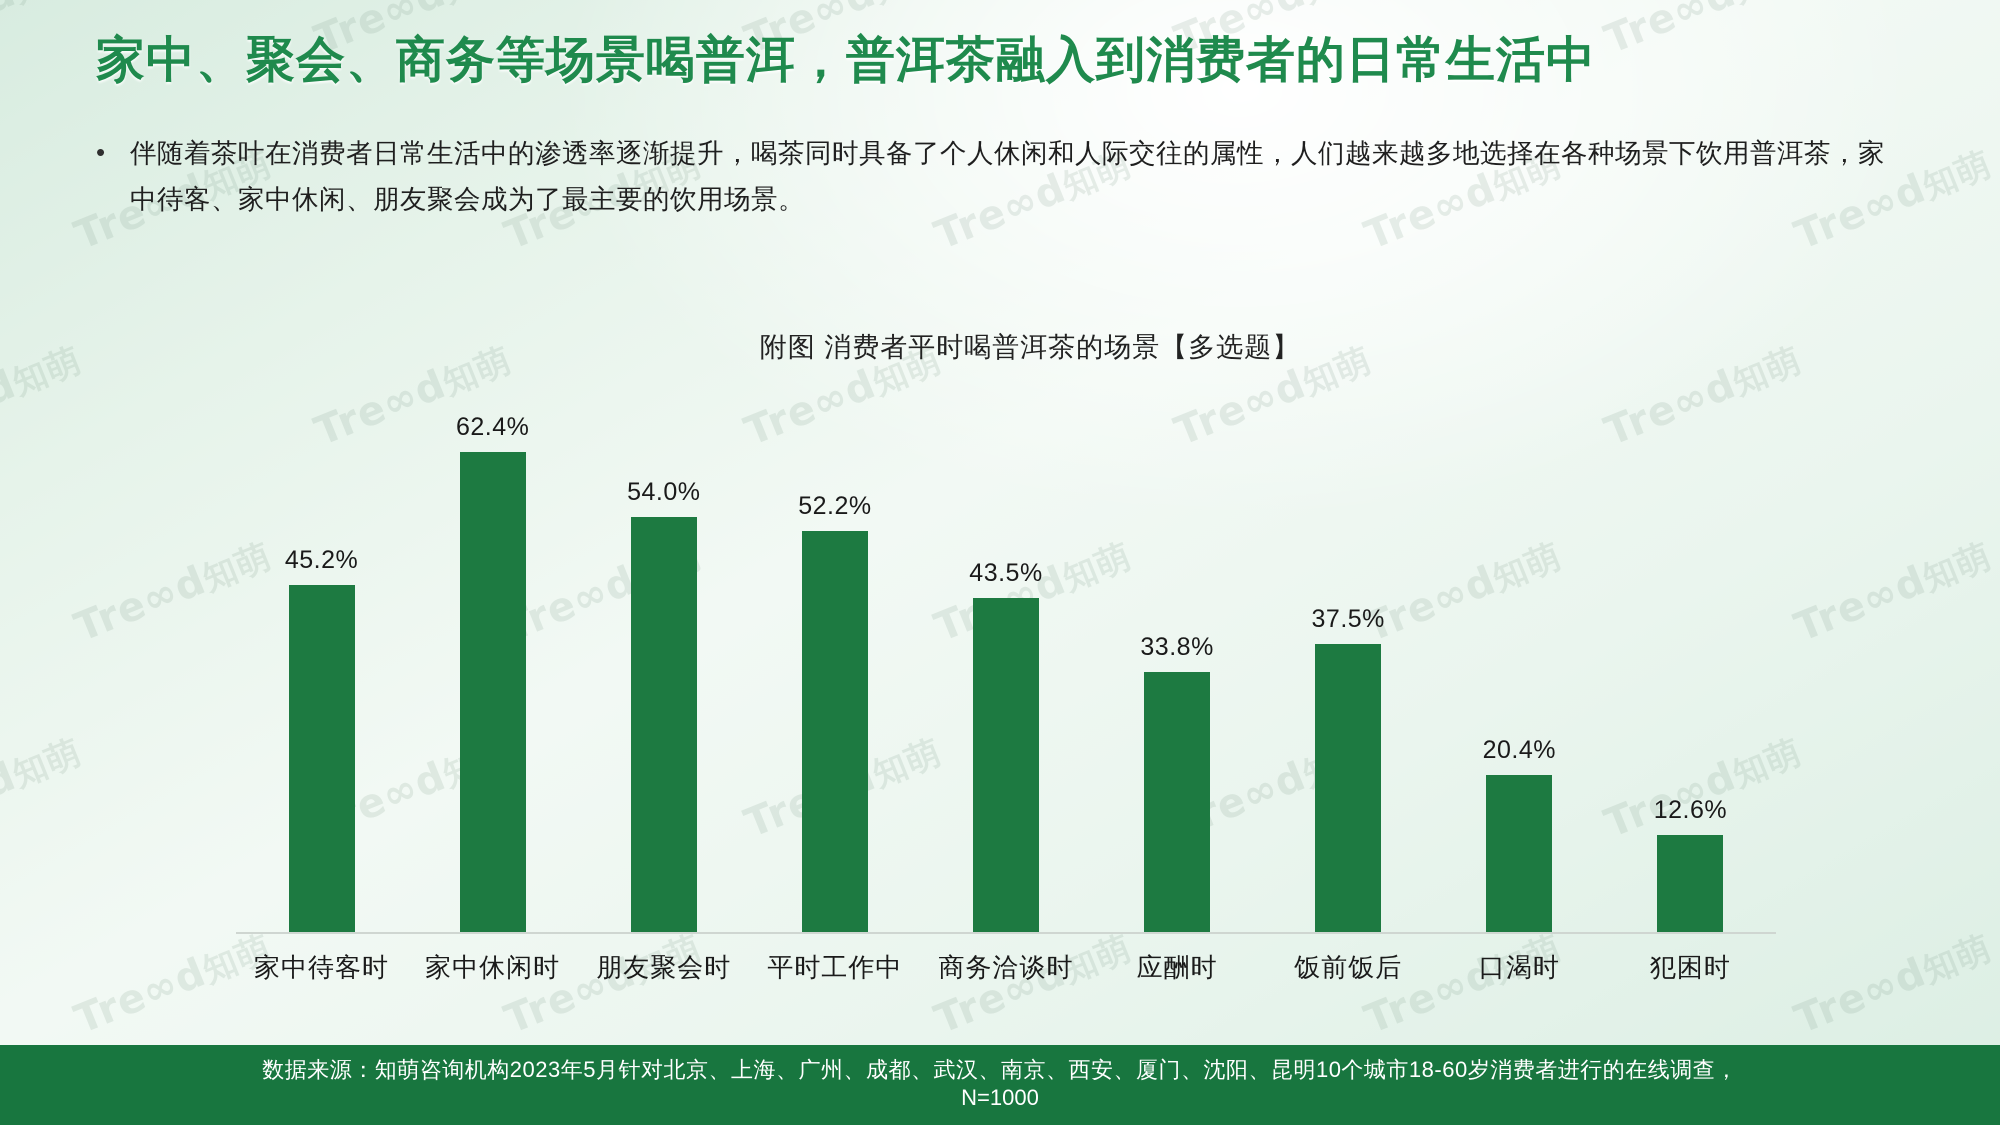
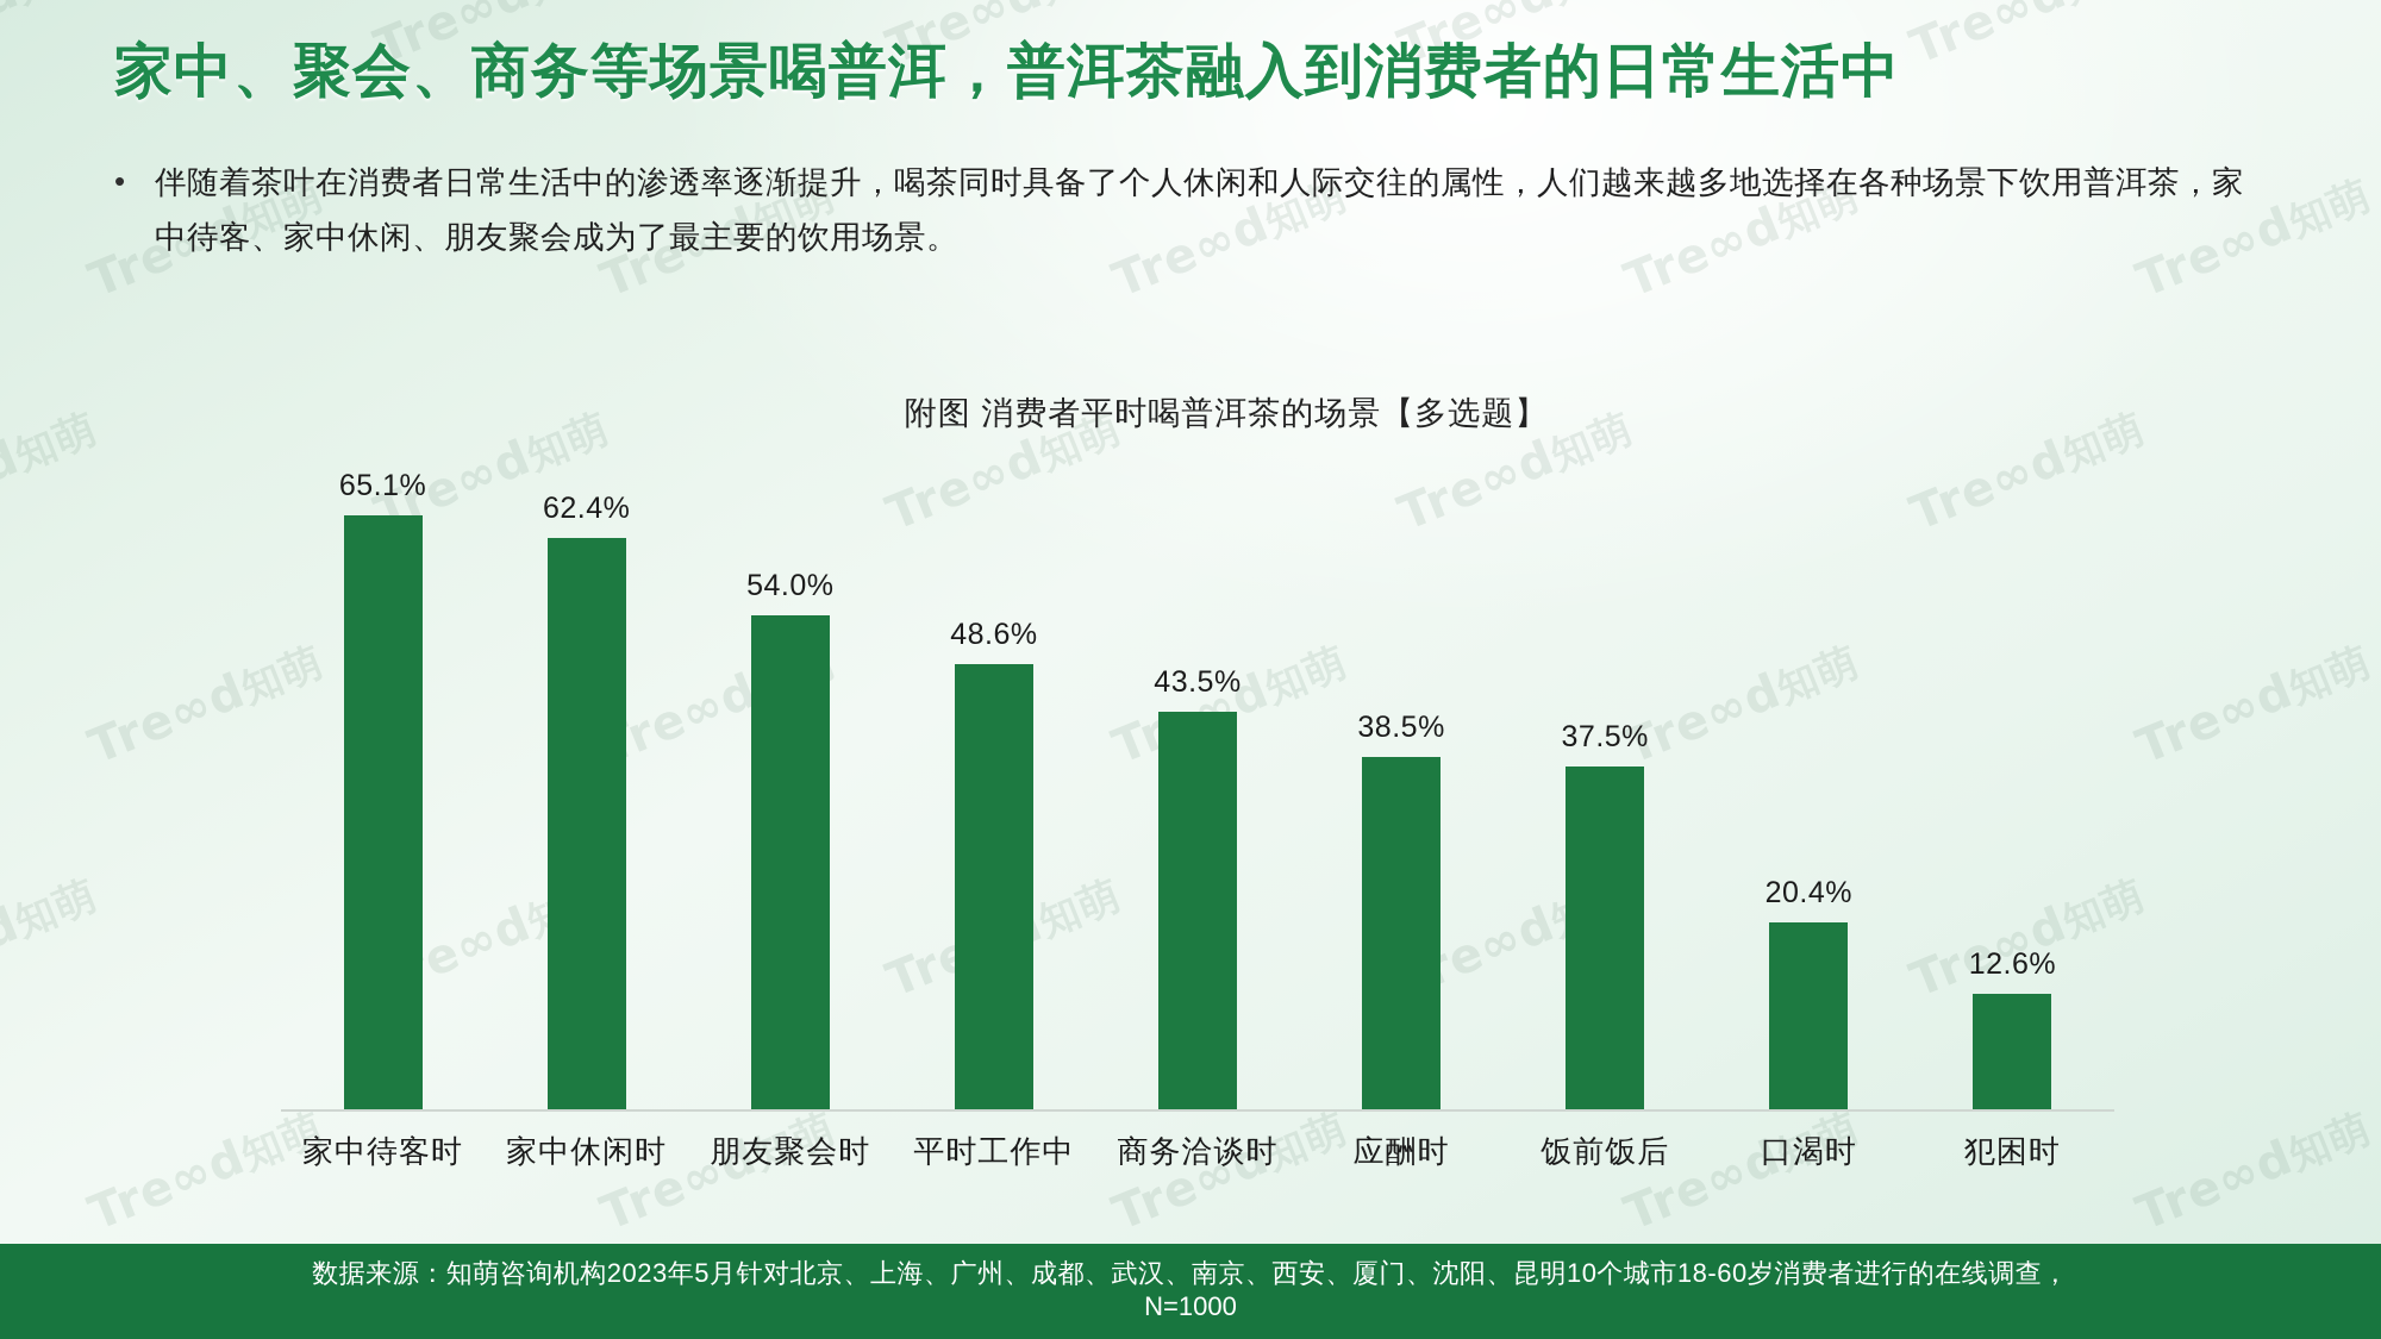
家中待客时: 45.2% -> 65.1%
平时工作中: 52.2% -> 48.6%
应酬时: 33.8% -> 38.5%
